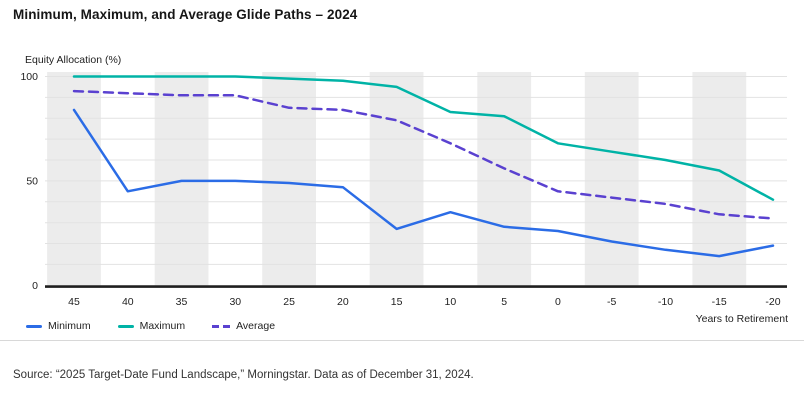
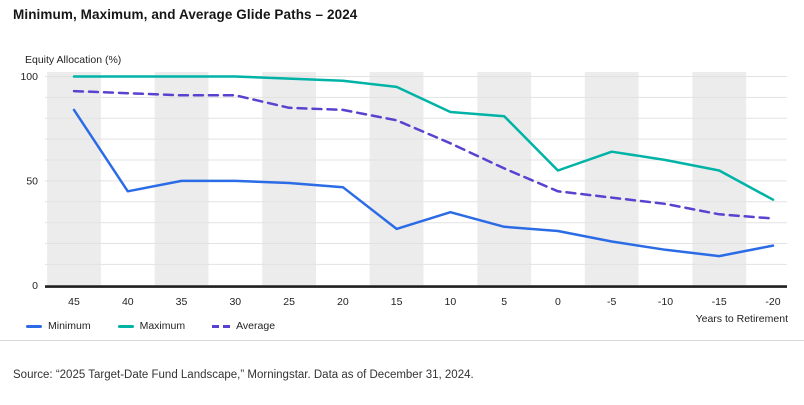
Maximum/0: 68 -> 55
